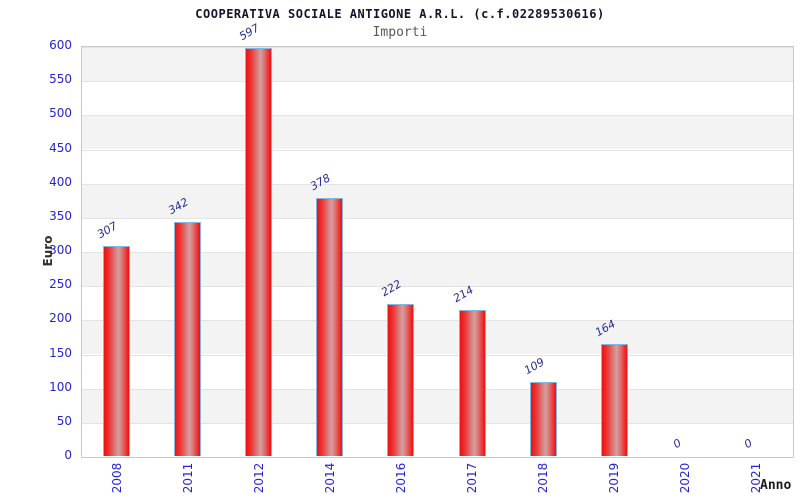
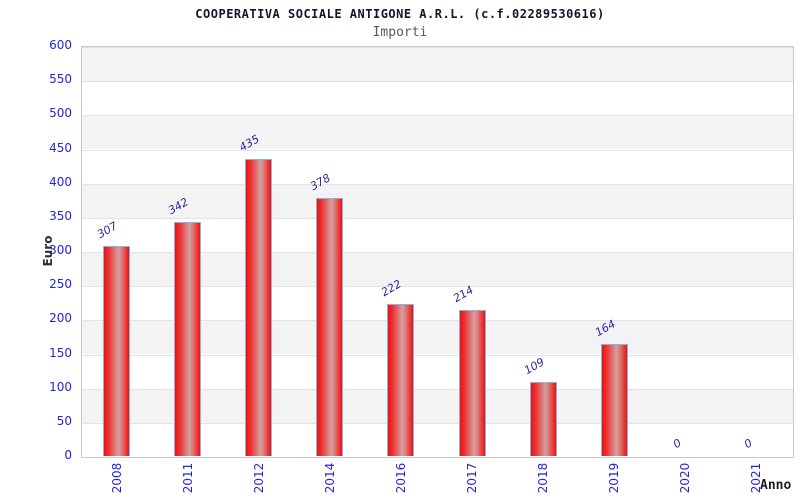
2012: 597 -> 435
